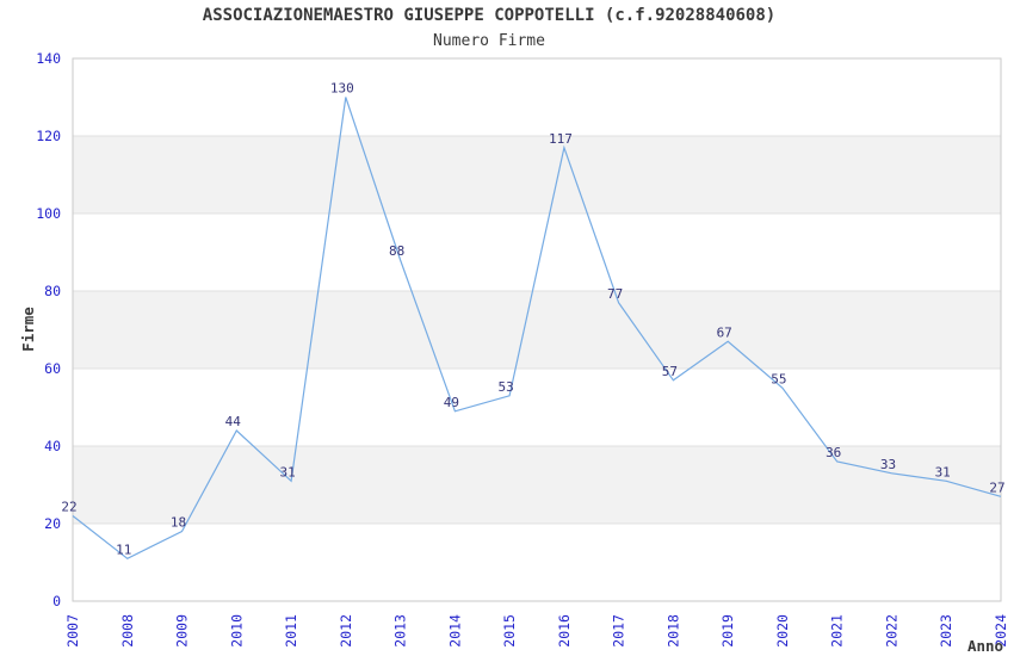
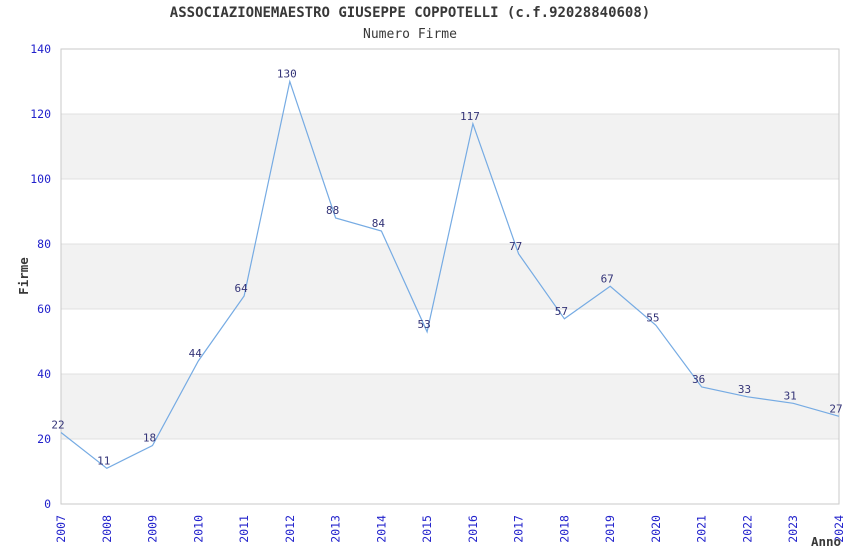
2011: 31 -> 64
2014: 49 -> 84
